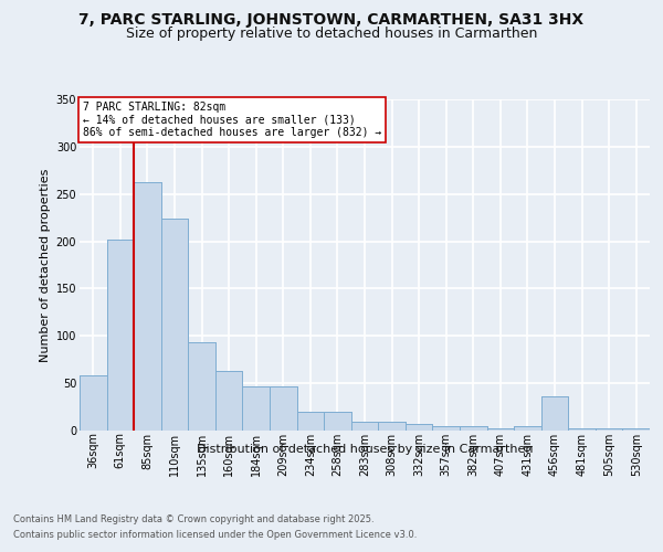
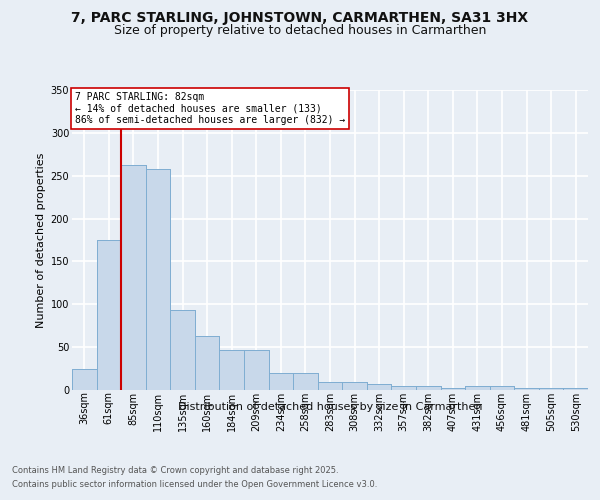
36sqm: 58 -> 25
61sqm: 202 -> 175
110sqm: 224 -> 258
456sqm: 36 -> 5
